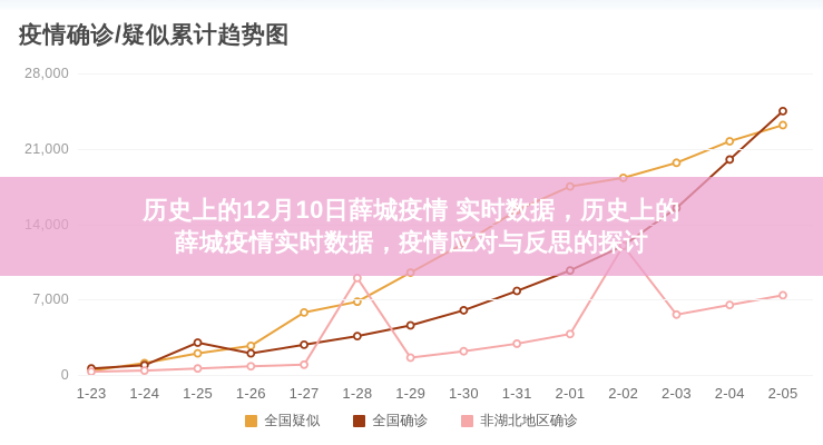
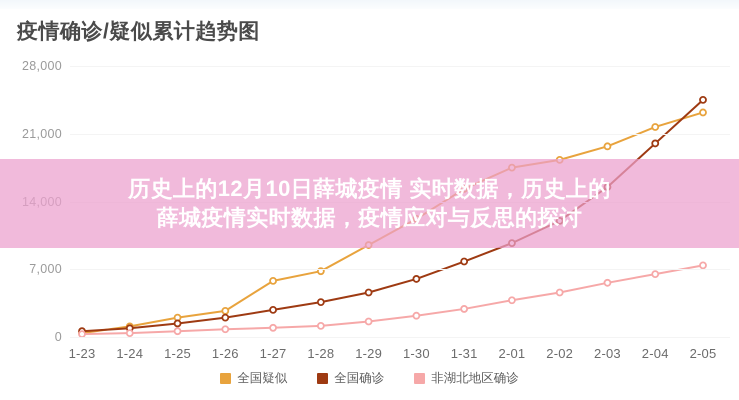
全国确诊/1-25: 3000 -> 1000
非湖北地区确诊/1-28: 9000 -> 1000
非湖北地区确诊/2-02: 12000 -> 5000
